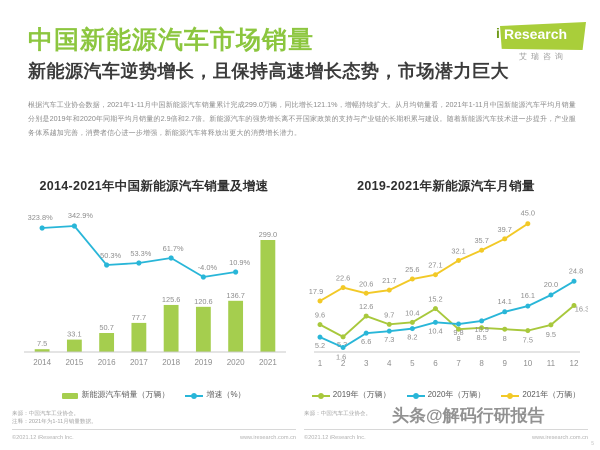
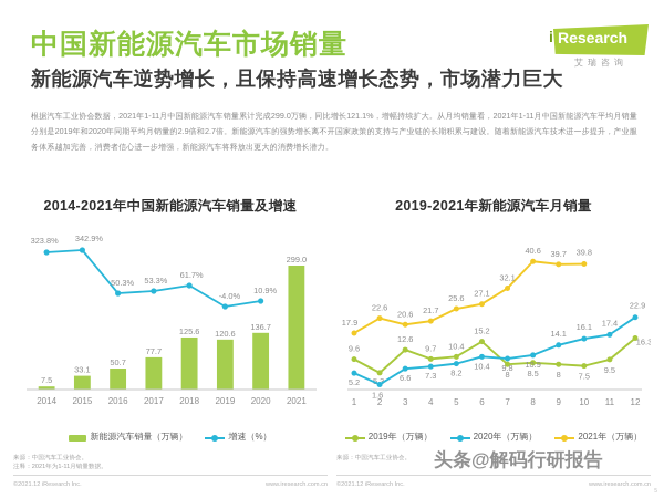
2019-2021年新能源汽车月销量/2021年（万辆）/8: 35.7 -> 40.6
2019-2021年新能源汽车月销量/2021年（万辆）/10: 45.0 -> 39.8
2019-2021年新能源汽车月销量/2020年（万辆）/11: 20.0 -> 17.4
2019-2021年新能源汽车月销量/2020年（万辆）/12: 24.8 -> 22.9
